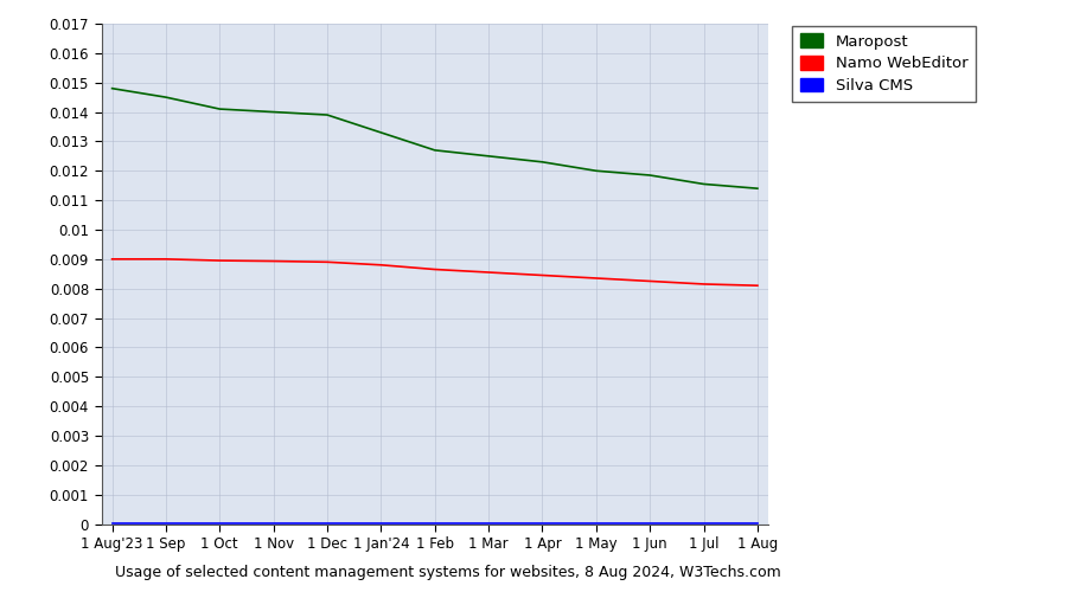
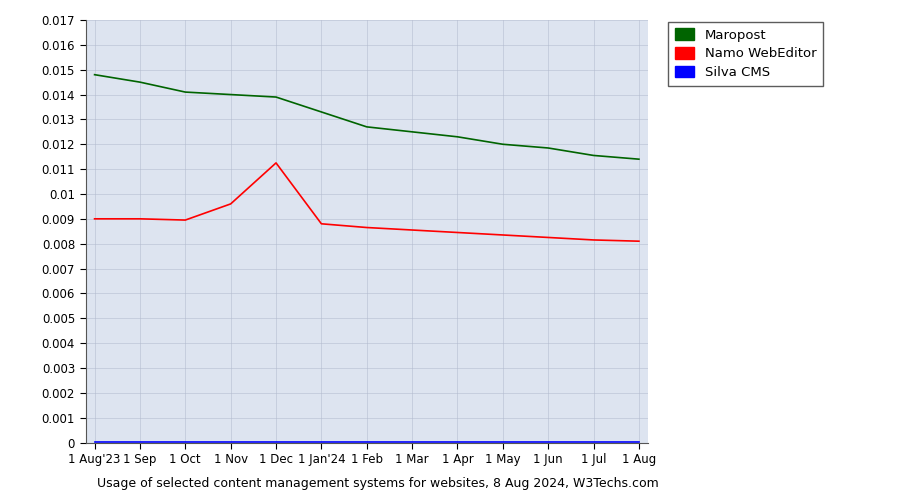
Namo WebEditor/1 Nov: 0.00893 -> 0.00960
Namo WebEditor/1 Dec: 0.00890 -> 0.01125
